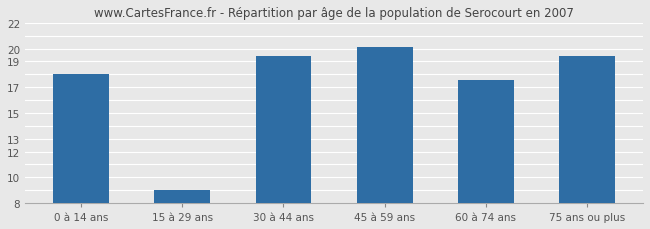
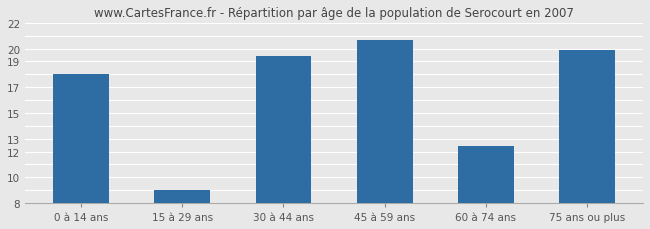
45 à 59 ans: 20.1 -> 20.7
60 à 74 ans: 17.6 -> 12.4
75 ans ou plus: 19.4 -> 19.9
